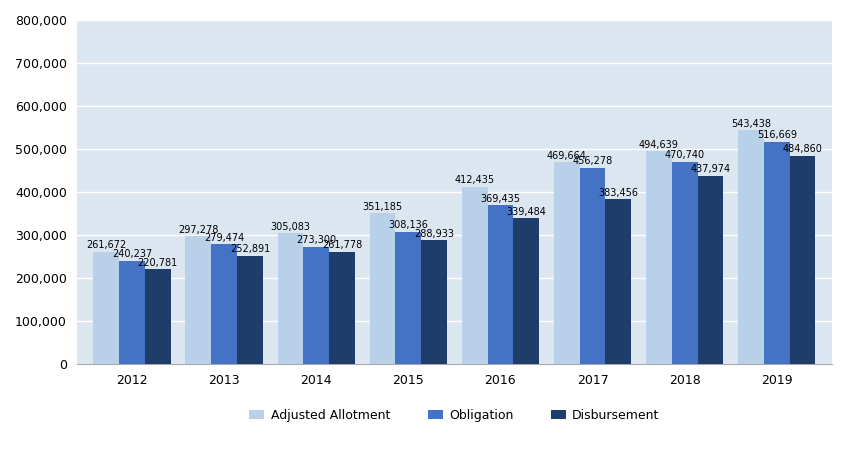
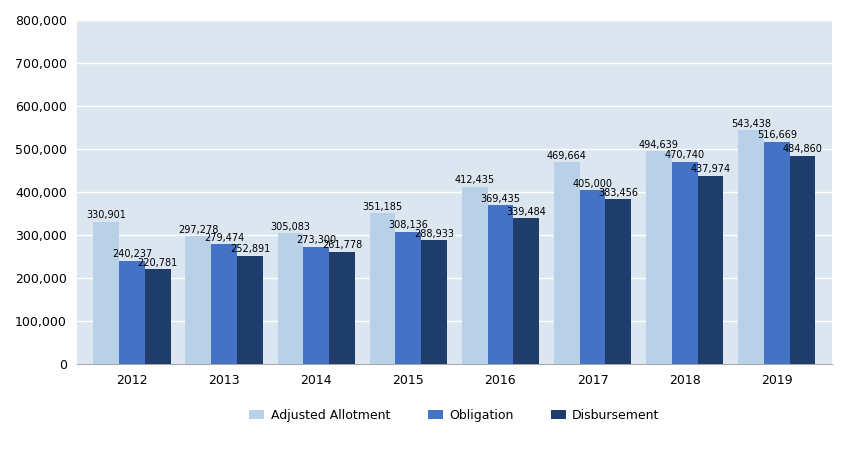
Adjusted Allotment/2012: 261,672 -> 330,901
Obligation/2017: 456,000 -> 405,000
